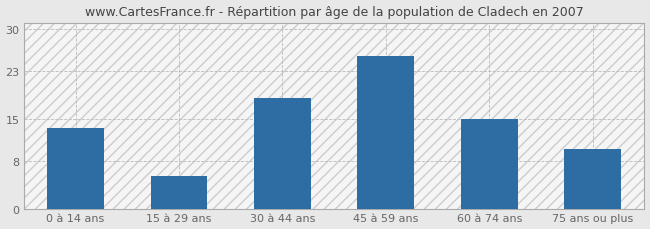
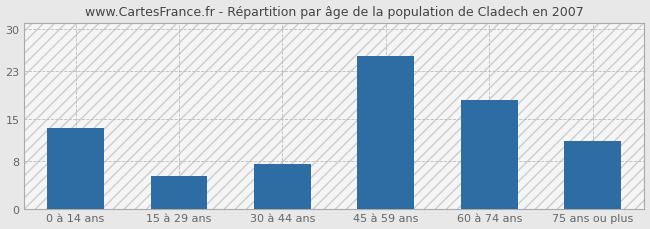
30 à 44 ans: 18.5 -> 7.6
60 à 74 ans: 15.0 -> 18.2
75 ans ou plus: 10.0 -> 11.4
